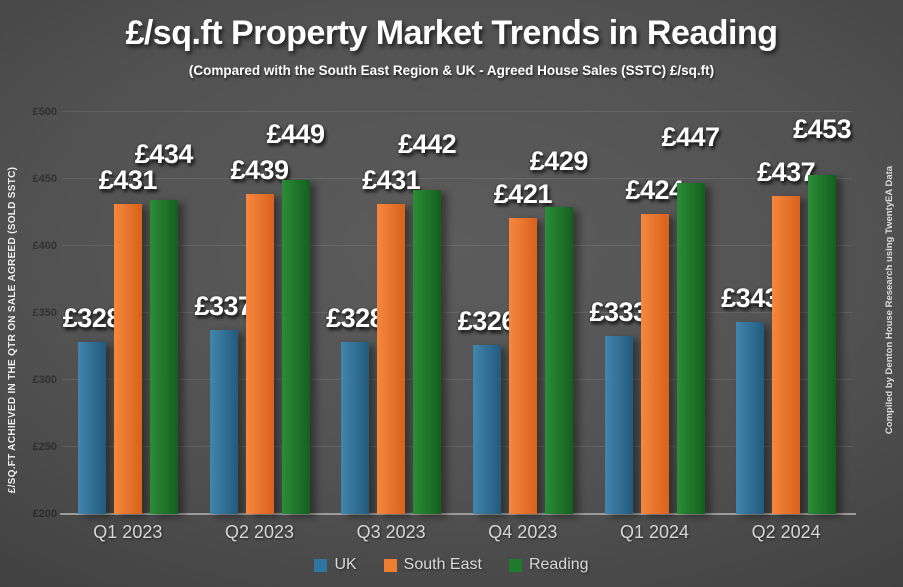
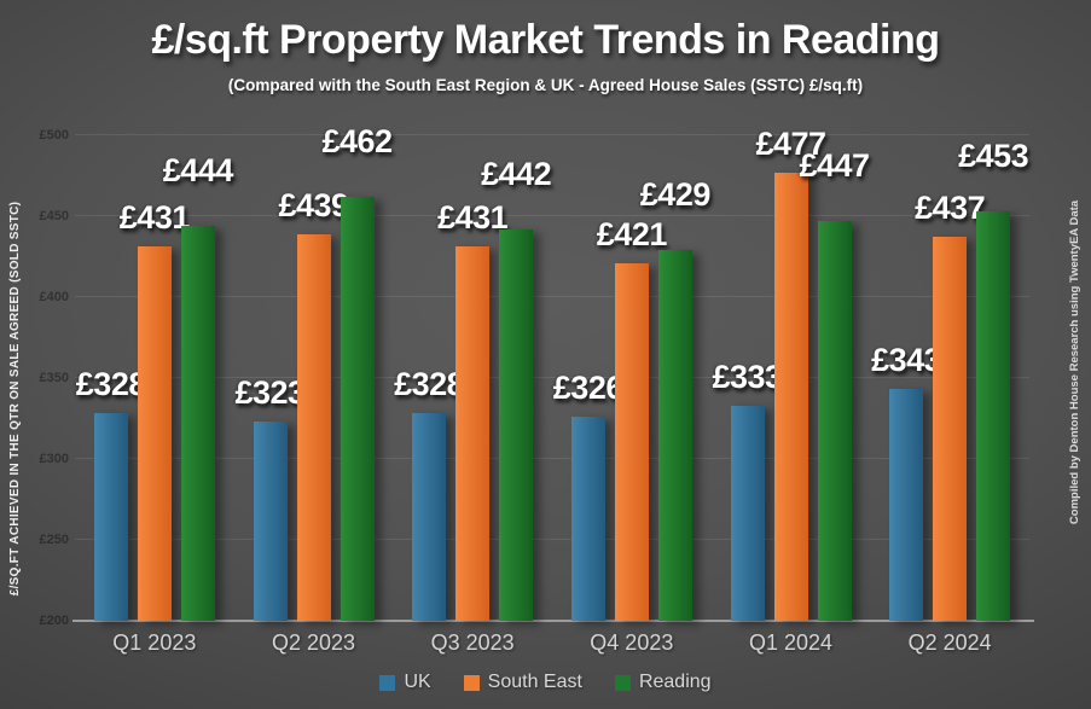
Reading/Q1 2023: £434 -> £444
UK/Q2 2023: £337 -> £323
Reading/Q2 2023: £449 -> £462
South East/Q1 2024: £424 -> £477
